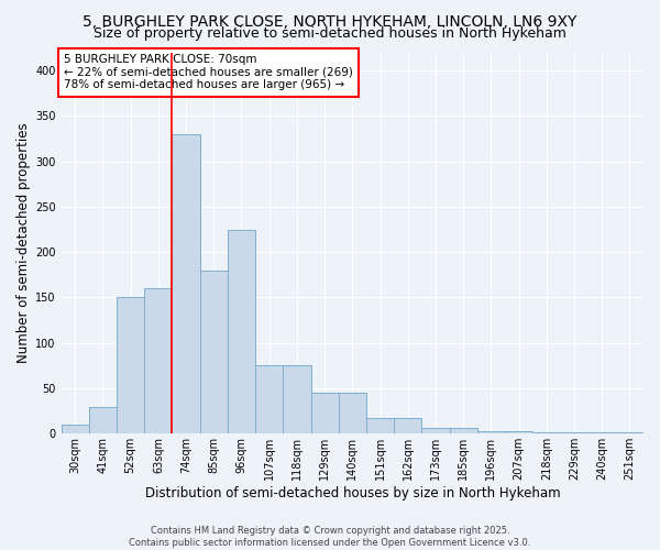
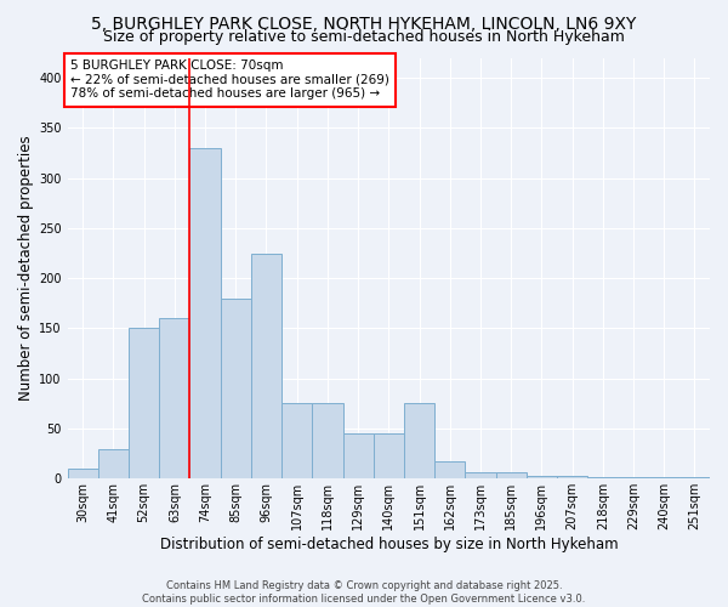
151sqm: 17 -> 76
